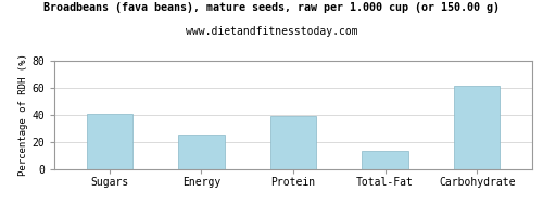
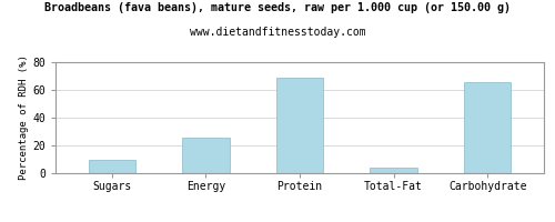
Sugars: 41 -> 10
Protein: 39 -> 69
Total-Fat: 14 -> 4
Carbohydrate: 62 -> 66
